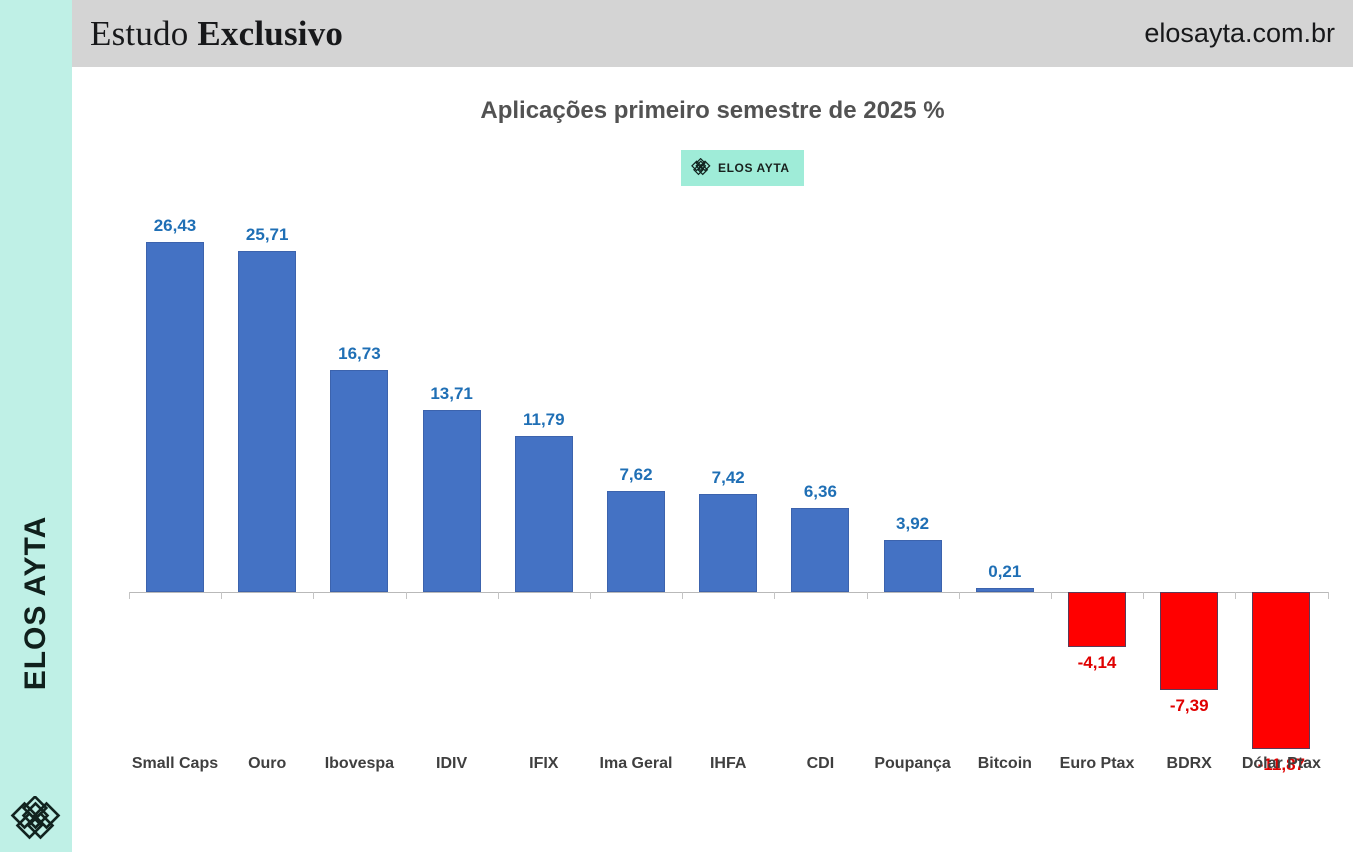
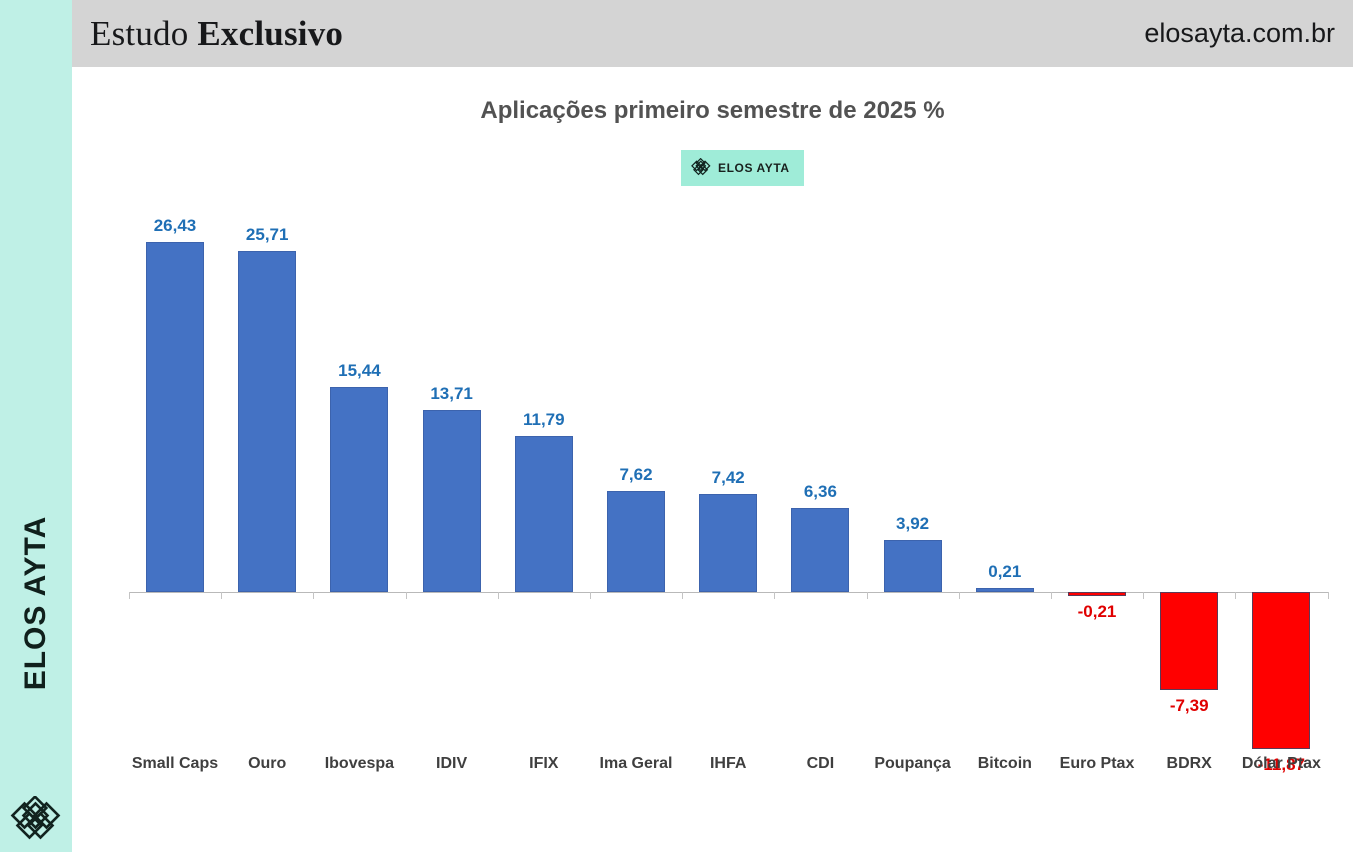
Ibovespa: 16,73 -> 15,44
Euro Ptax: -4,14 -> -0,21
